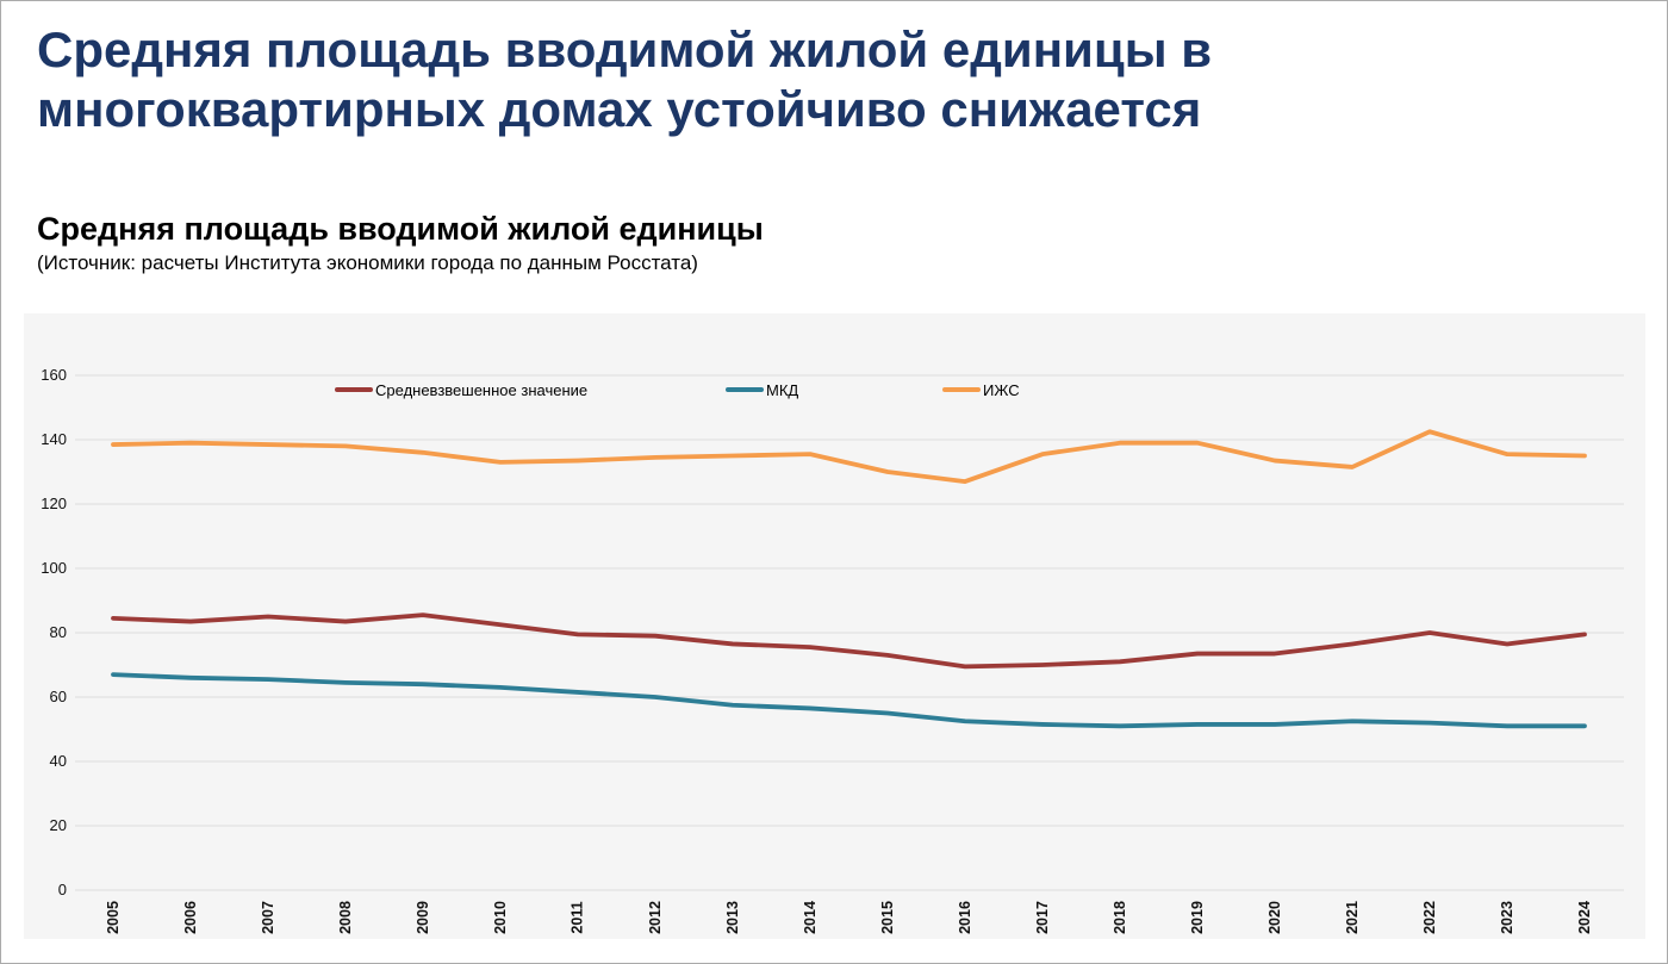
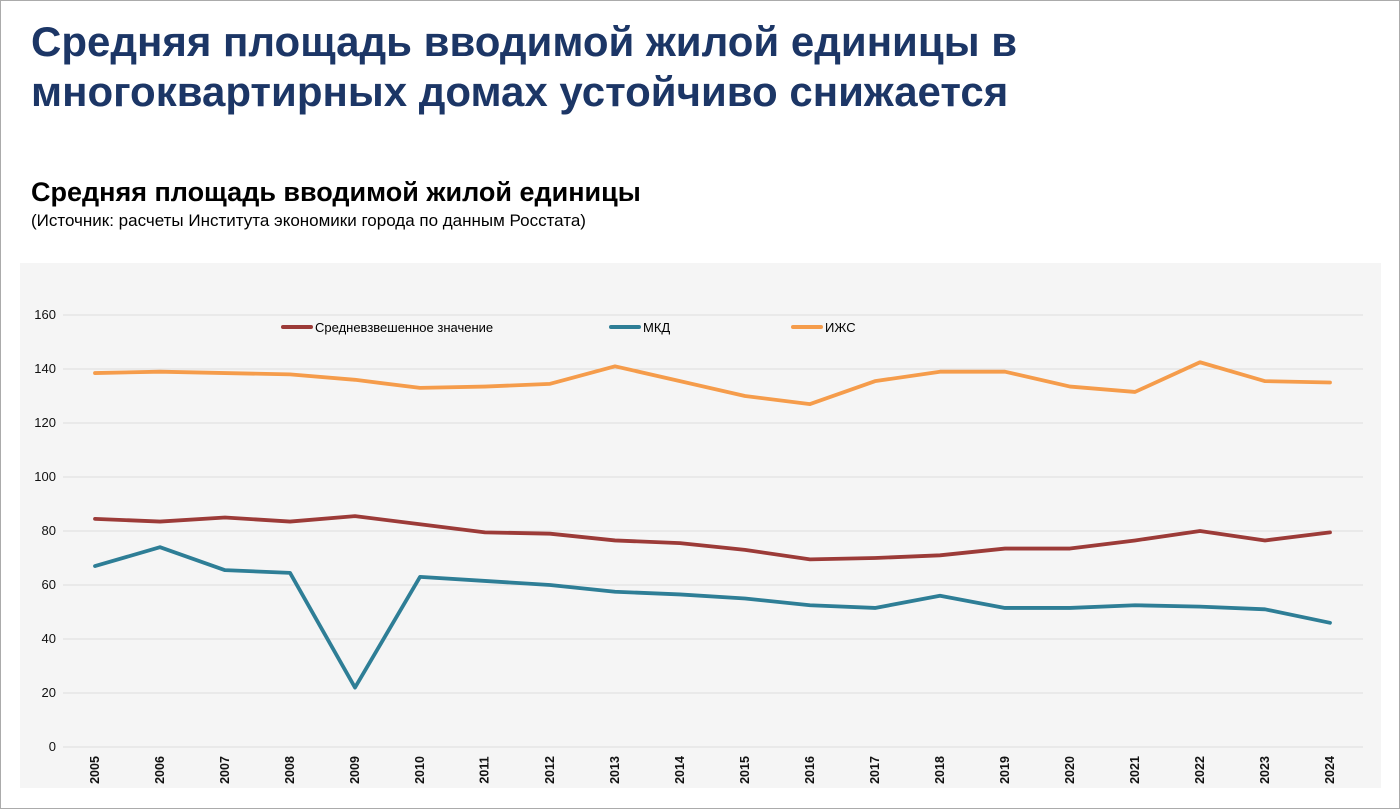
МКД/2006: 66 -> 74
МКД/2009: 64 -> 22
ИЖС/2013: 135 -> 141
МКД/2018: 51 -> 56
МКД/2024: 51 -> 46
